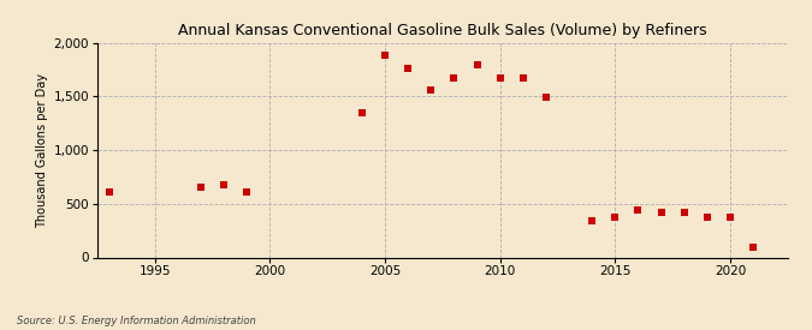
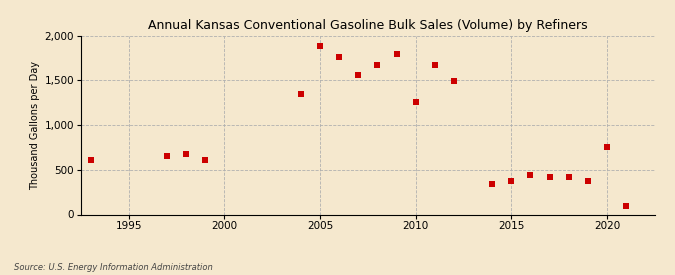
2010: 1,670 -> 1,260
2020: 370 -> 760
